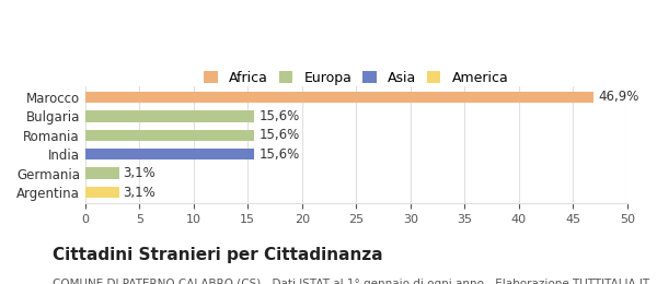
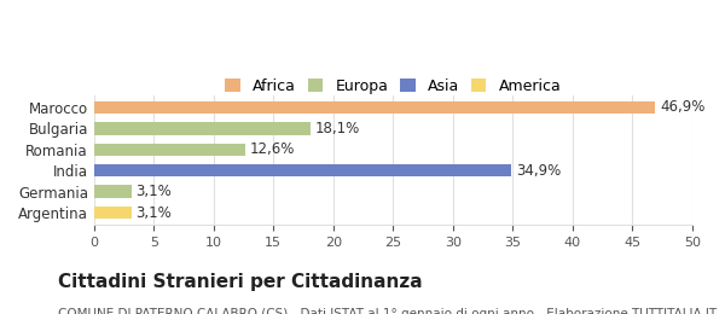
Bulgaria: 15,6% -> 18,1%
Romania: 15,6% -> 12,6%
India: 15,6% -> 34,9%
